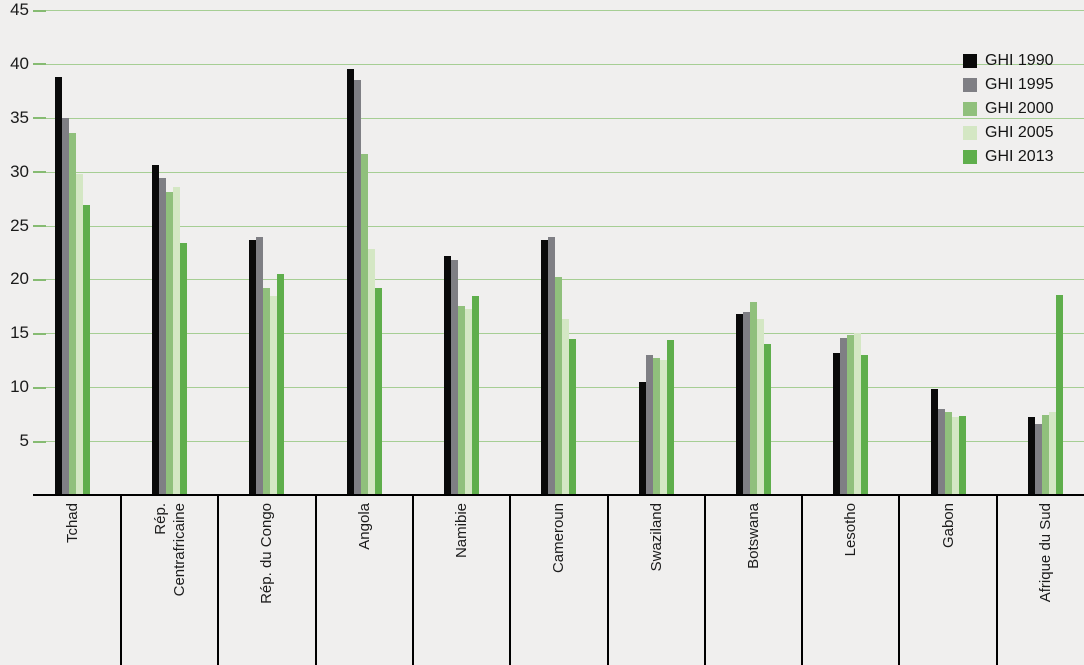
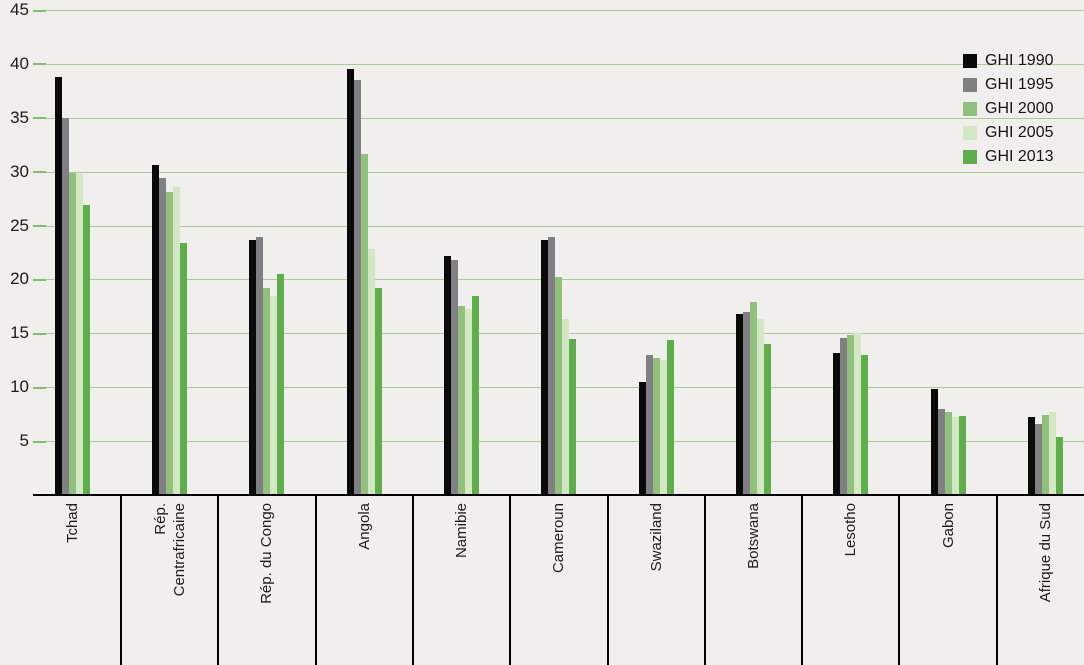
GHI 2000/Tchad: 33.6 -> 29.9
GHI 2013/Afrique du Sud: 18.6 -> 5.4
